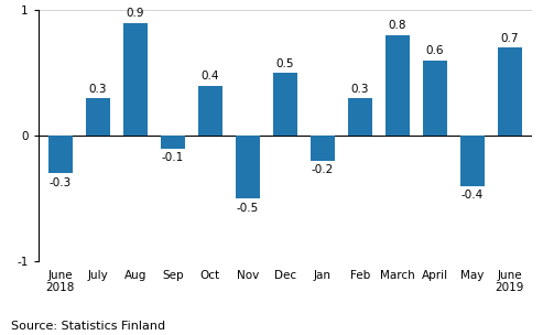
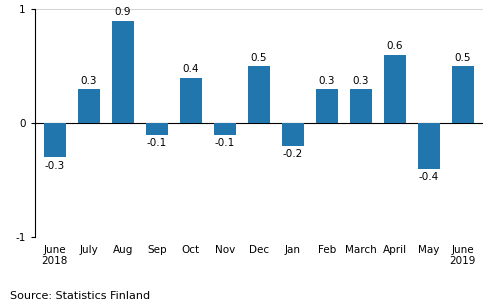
Nov: -0.5 -> -0.1
March: 0.8 -> 0.3
June 2019: 0.7 -> 0.5
